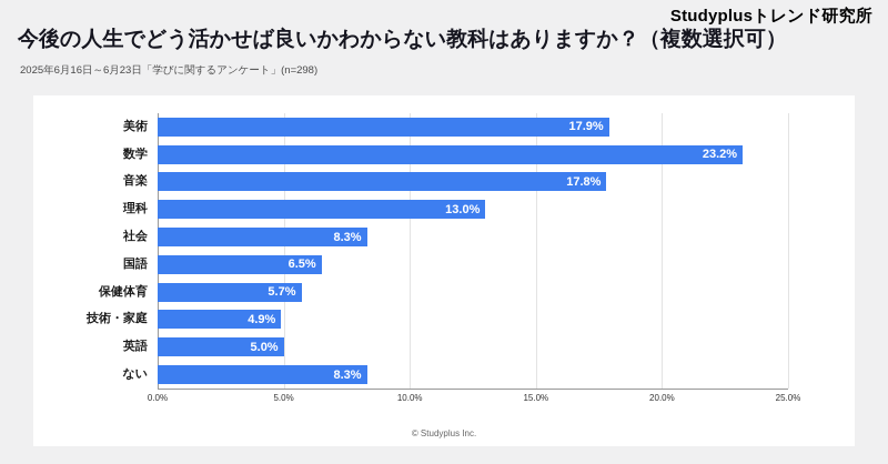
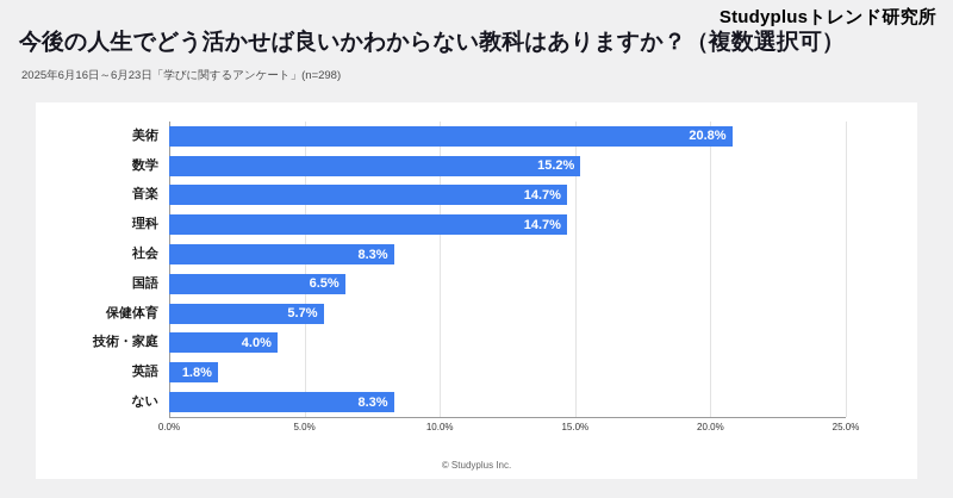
美術: 17.9% -> 20.8%
数学: 23.2% -> 15.2%
音楽: 17.8% -> 14.7%
理科: 13.0% -> 14.7%
技術・家庭: 4.9% -> 4.0%
英語: 5.0% -> 1.8%
